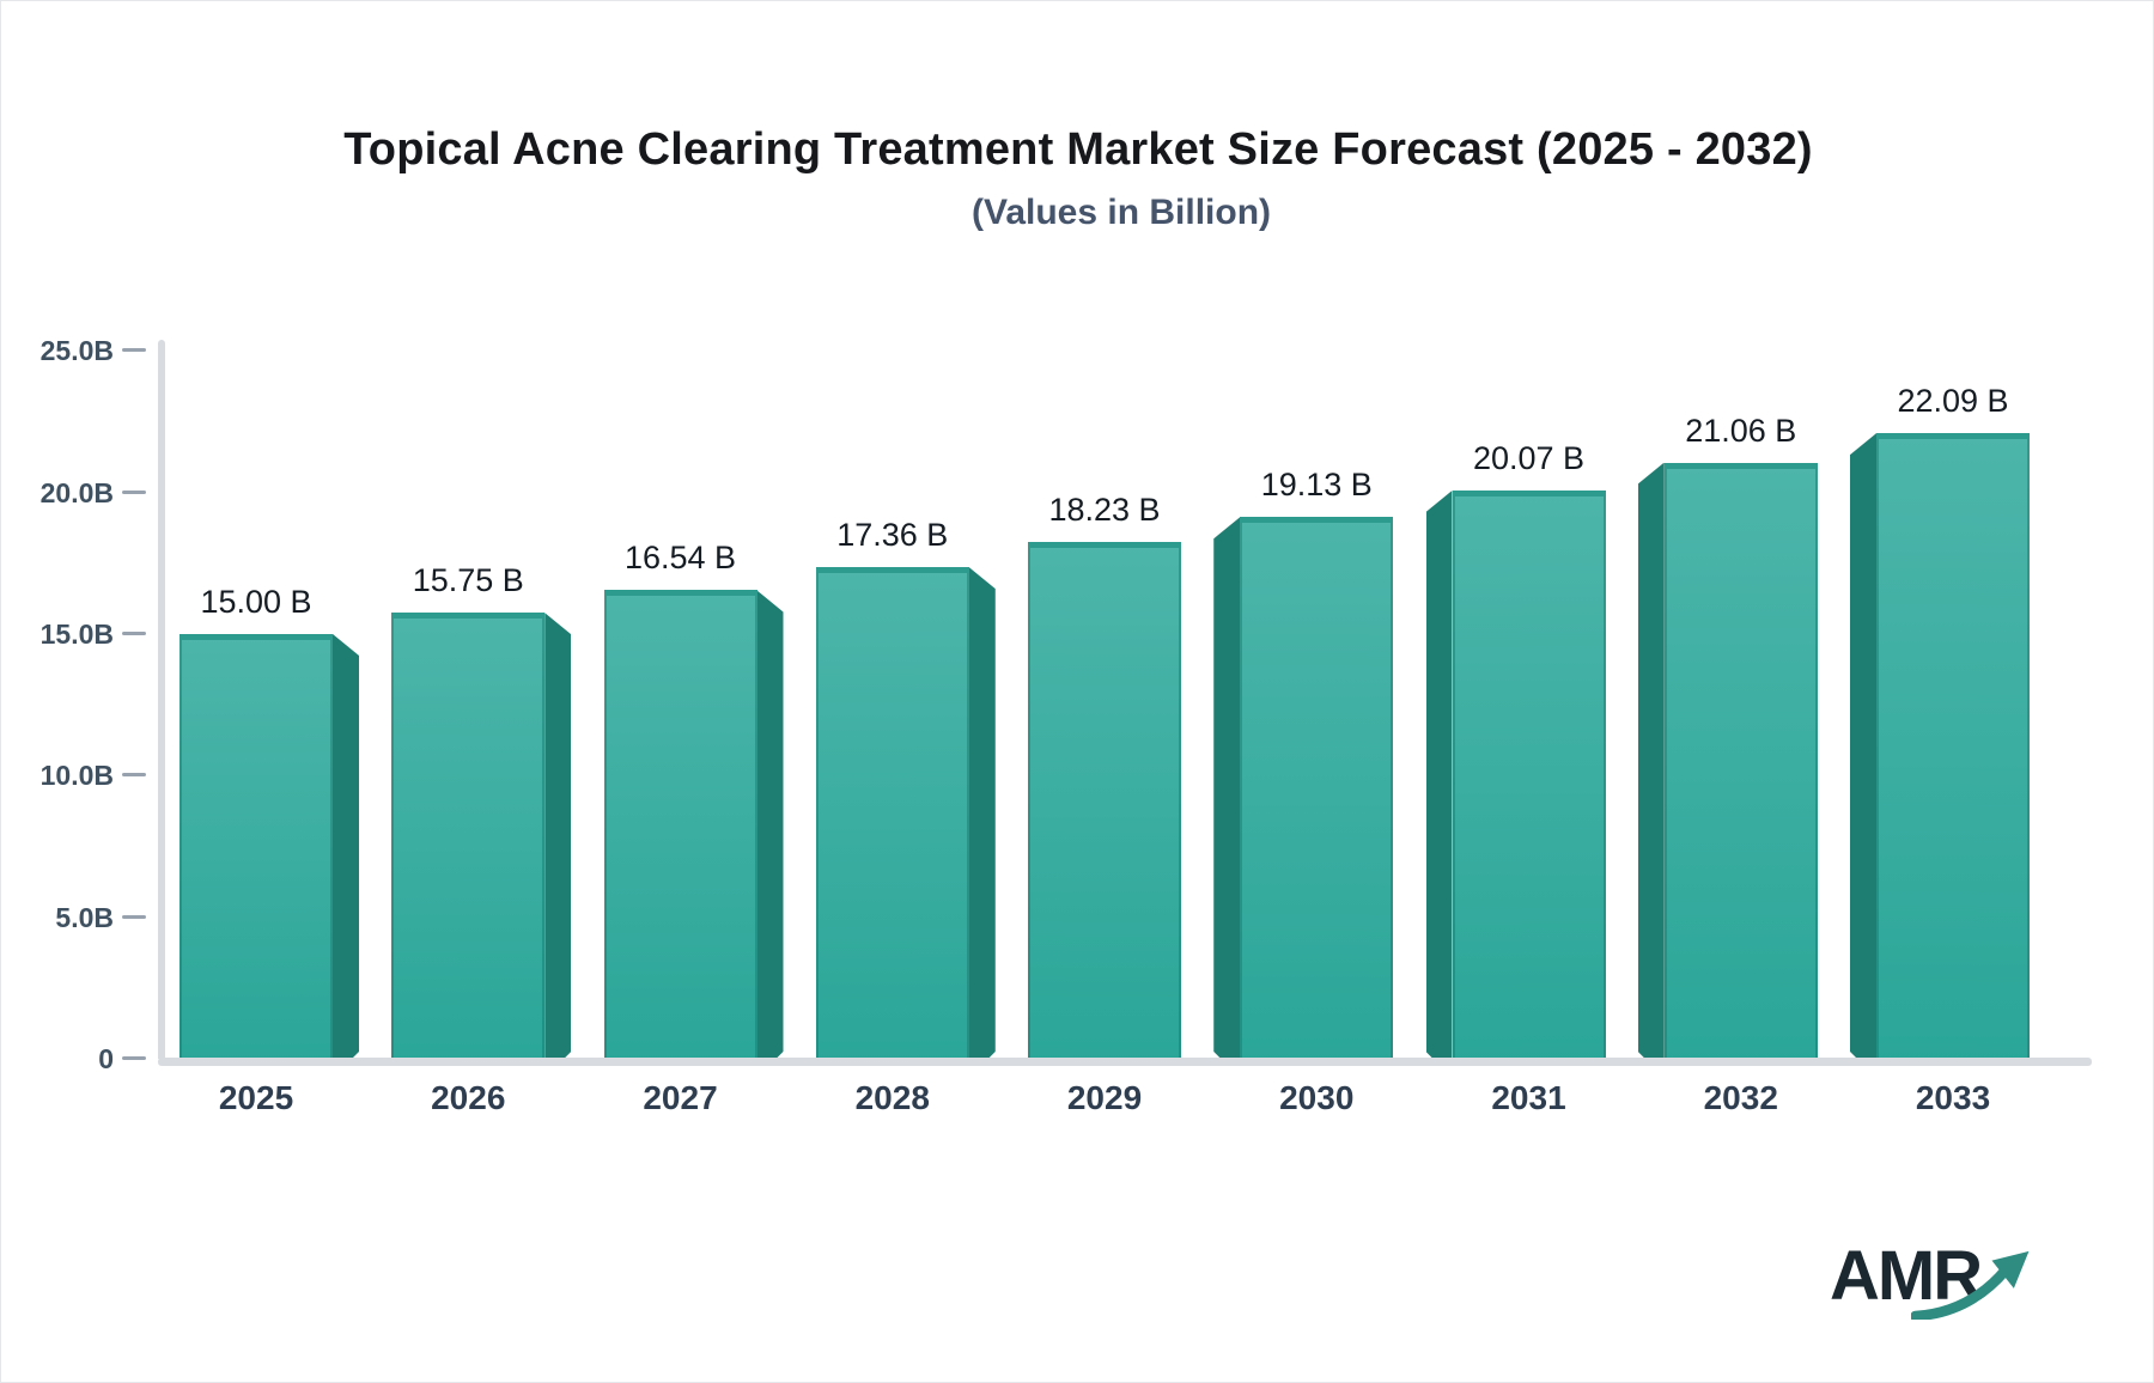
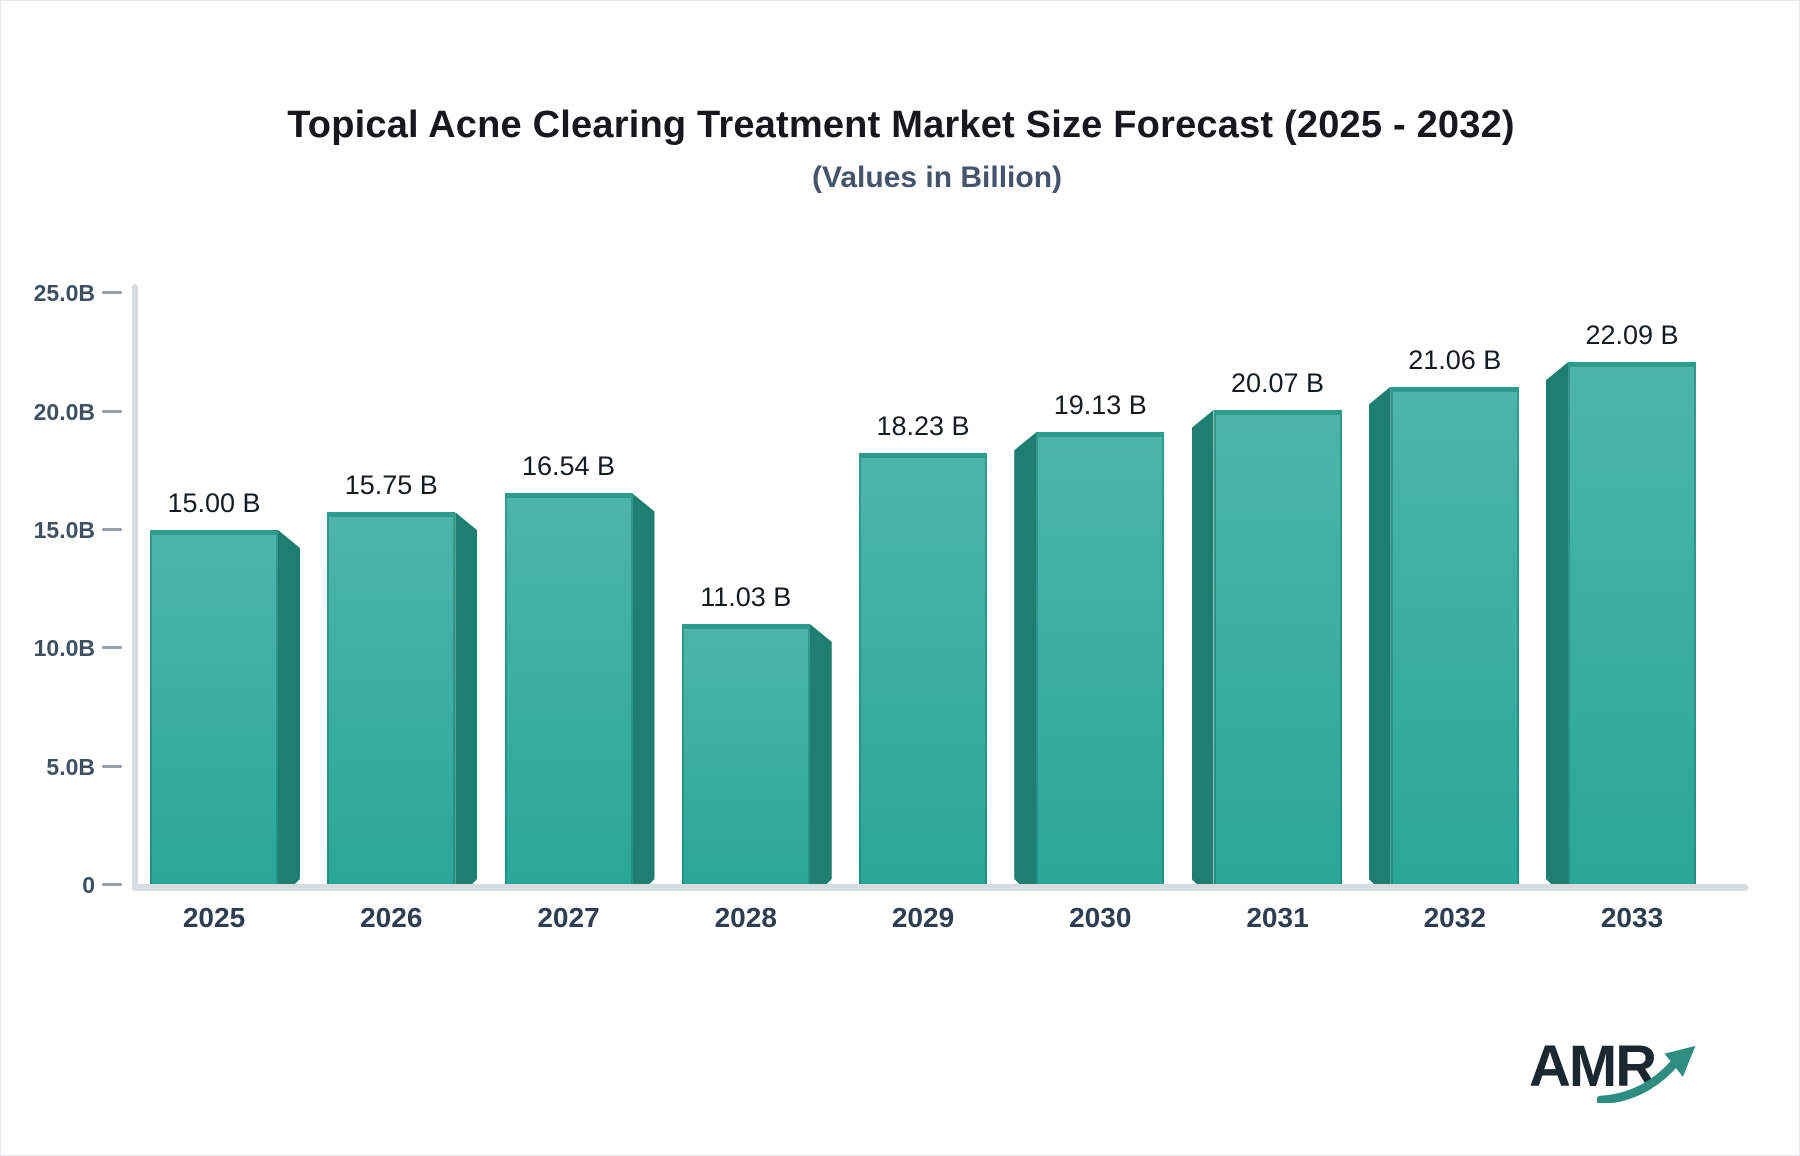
2028: 17.36 -> 11.03
